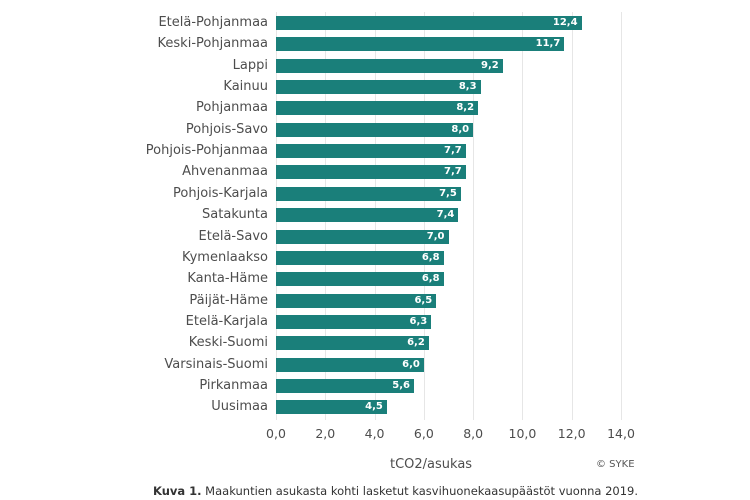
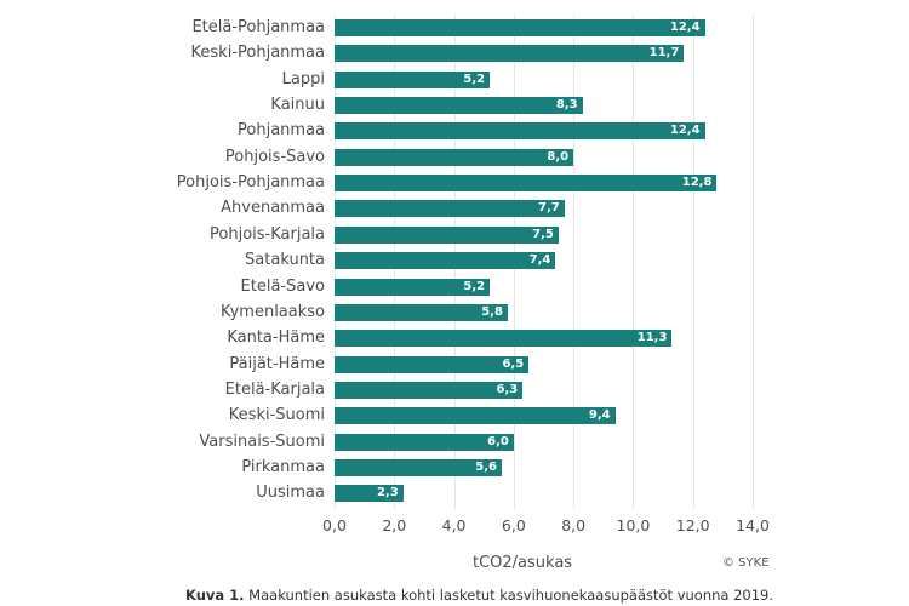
Lappi: 9,2 -> 5,2
Pohjanmaa: 8,2 -> 12,4
Pohjois-Pohjanmaa: 7,7 -> 12,8
Etelä-Savo: 7,0 -> 5,2
Kymenlaakso: 6,8 -> 5,8
Kanta-Häme: 6,8 -> 11,3
Keski-Suomi: 6,2 -> 9,4
Uusimaa: 4,5 -> 2,3
